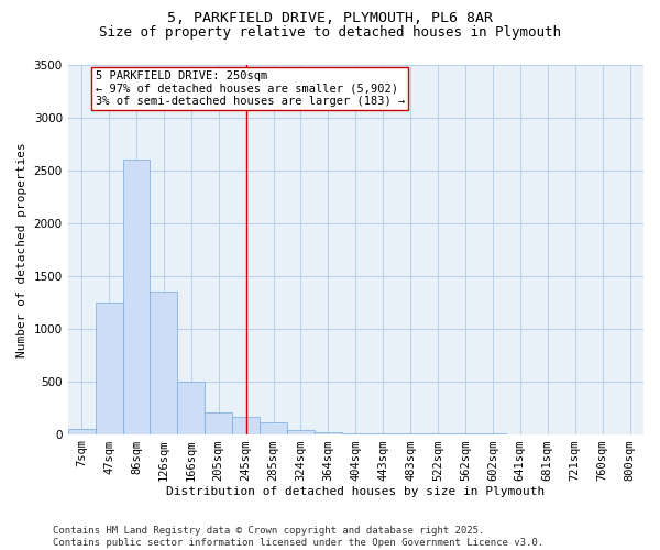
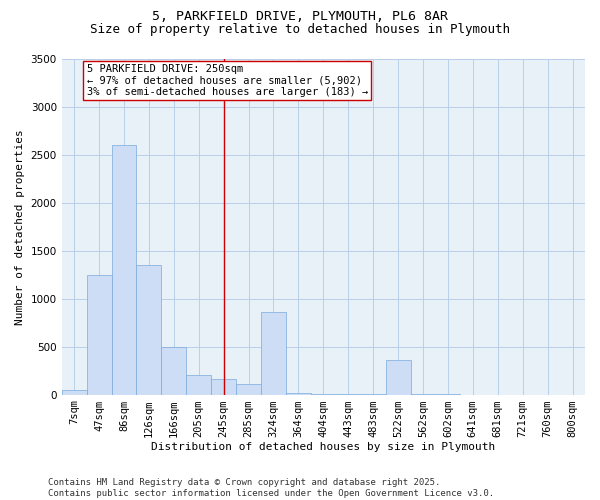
324sqm: 40 -> 860
522sqm: 0 -> 360
